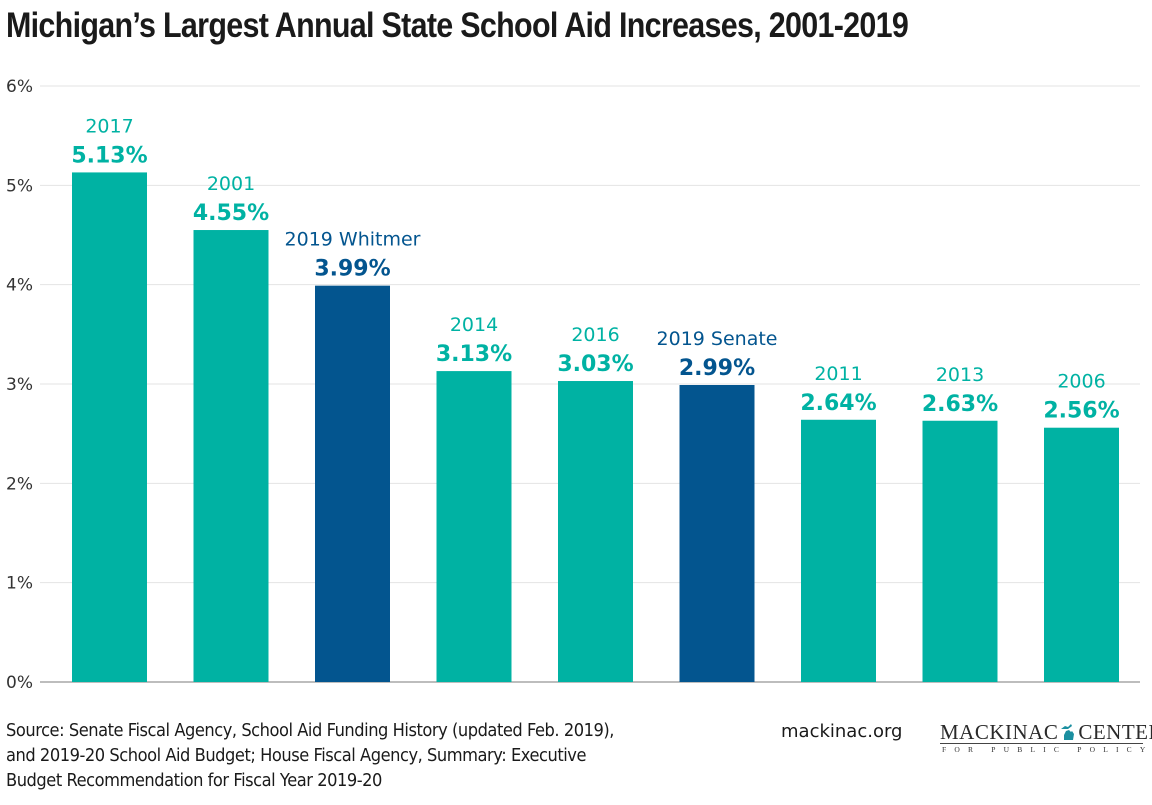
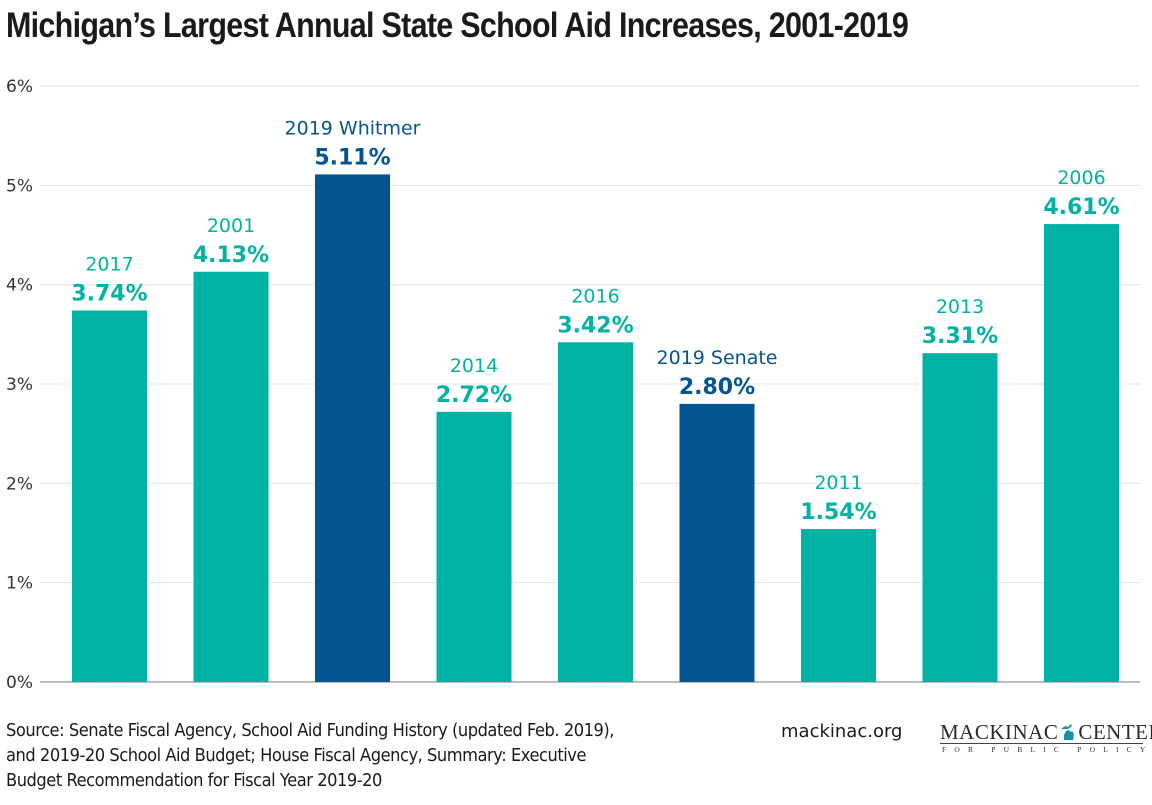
2017: 5.13% -> 3.74%
2001: 4.55% -> 4.13%
2019 Whitmer: 3.99% -> 5.11%
2014: 3.13% -> 2.72%
2016: 3.03% -> 3.42%
2019 Senate: 2.99% -> 2.80%
2011: 2.64% -> 1.54%
2013: 2.63% -> 3.31%
2006: 2.56% -> 4.61%
